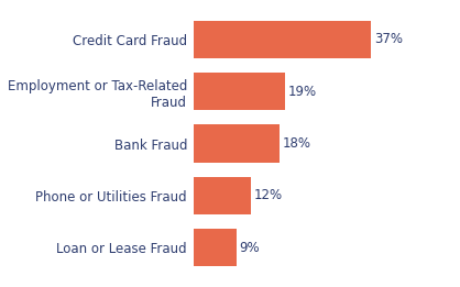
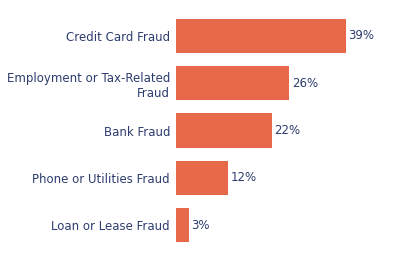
Credit Card Fraud: 37% -> 39%
Employment or Tax-Related Fraud: 19% -> 26%
Bank Fraud: 18% -> 22%
Loan or Lease Fraud: 9% -> 3%
